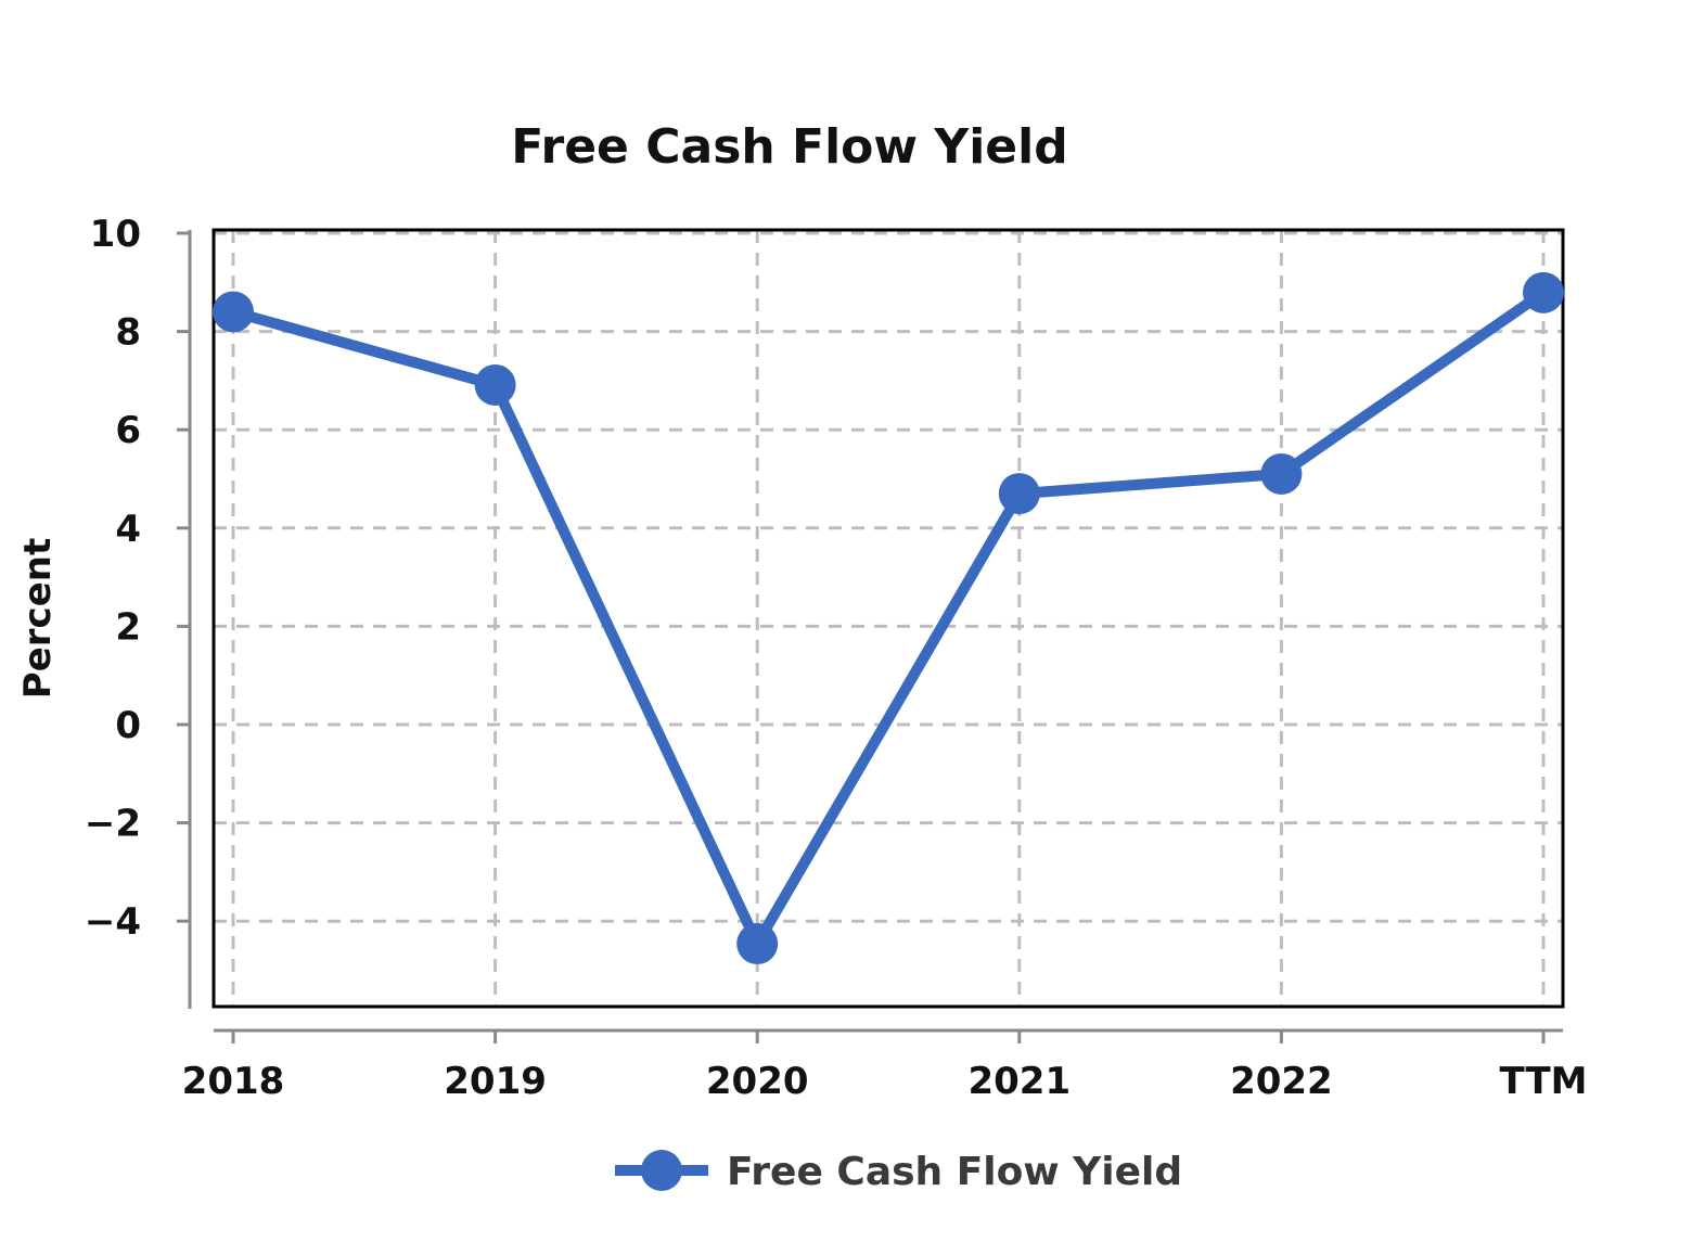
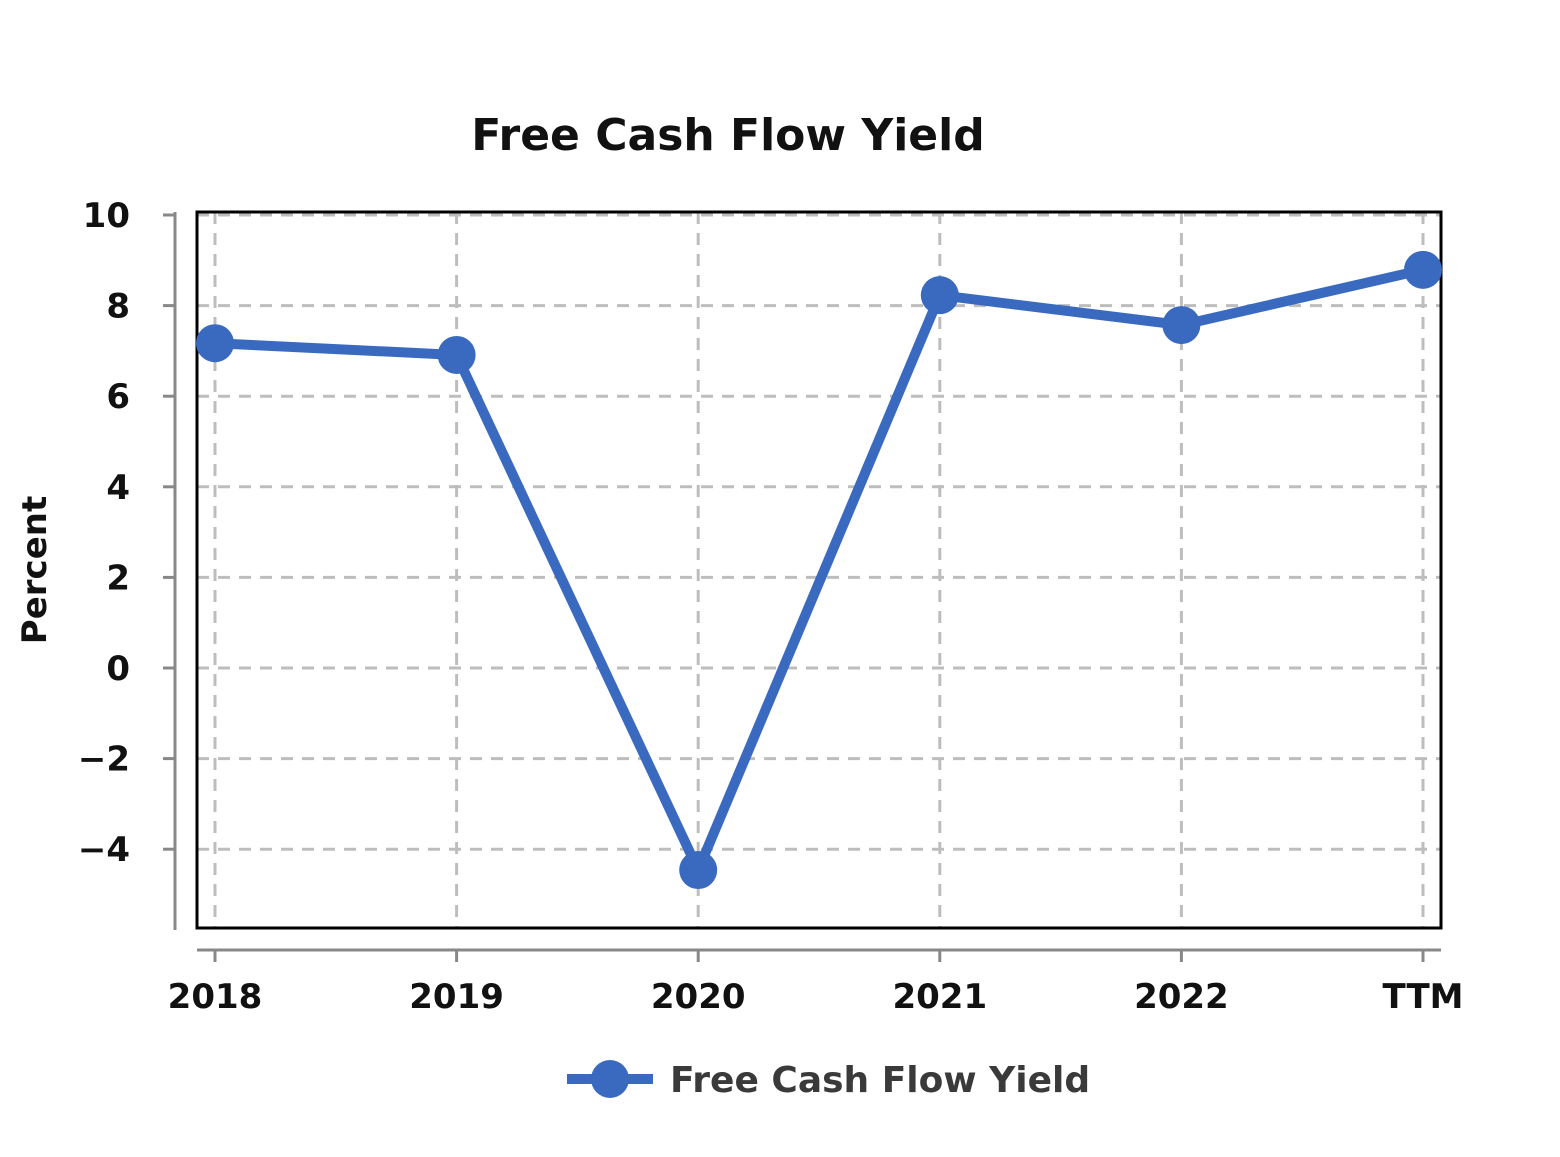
2018: 8.4 -> 7.2
2021: 4.7 -> 8.2
2022: 5.1 -> 7.6
